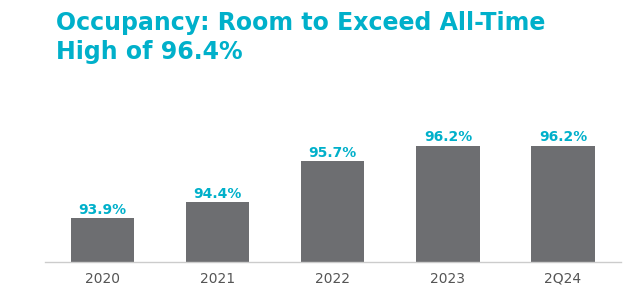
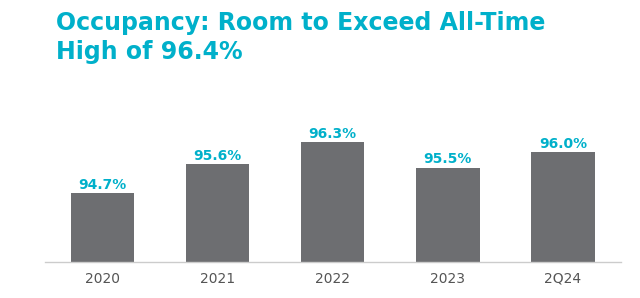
2020: 93.9% -> 94.7%
2021: 94.4% -> 95.6%
2022: 95.7% -> 96.3%
2023: 96.2% -> 95.5%
2Q24: 96.2% -> 96.0%
